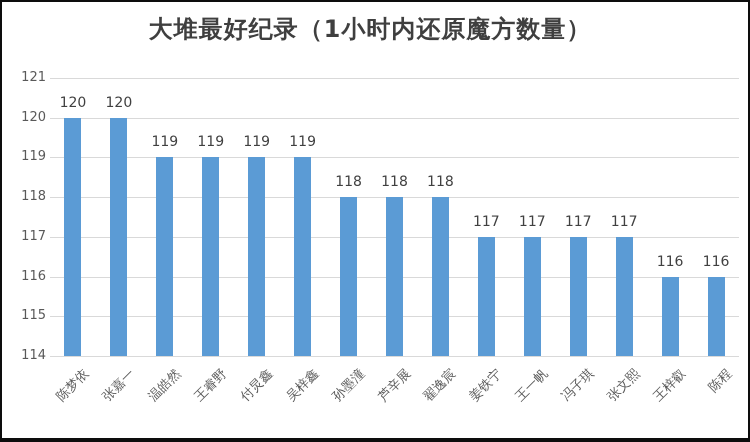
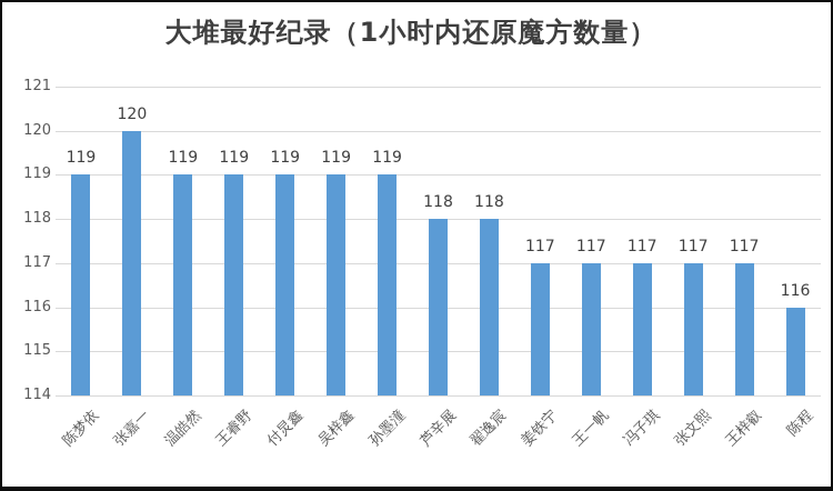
陈梦依: 120 -> 119
孙墨潼: 118 -> 119
王梓叡: 116 -> 117
